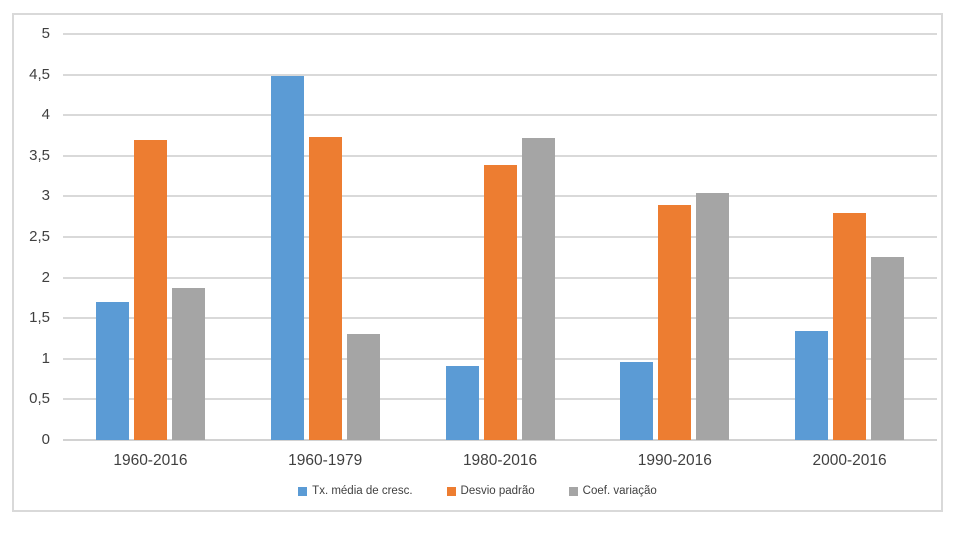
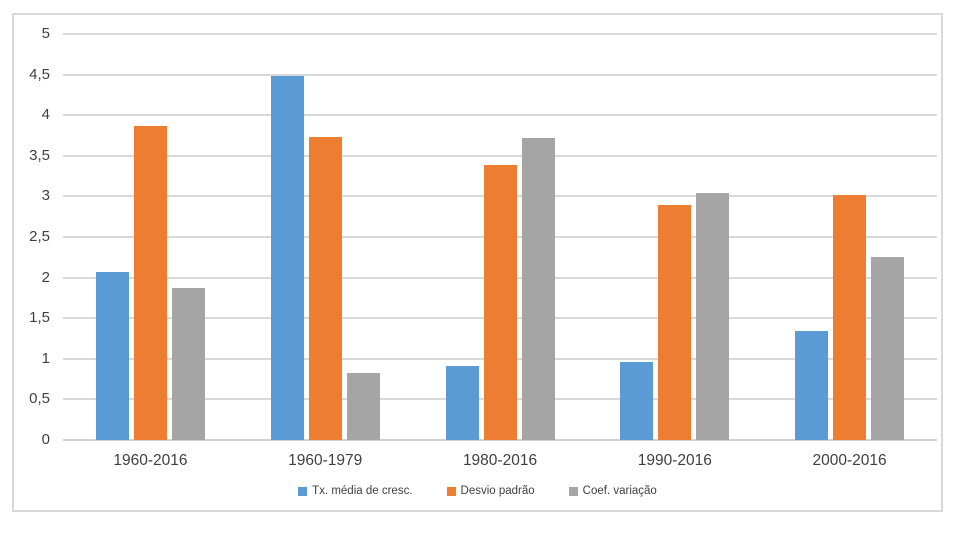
Tx. média de cresc./1960-2016: 1.7 -> 2.1
Desvio padrão/1960-2016: 3.7 -> 3.9
Coef. variação/1960-1979: 1.3 -> 0.8
Desvio padrão/2000-2016: 2.8 -> 3.0
